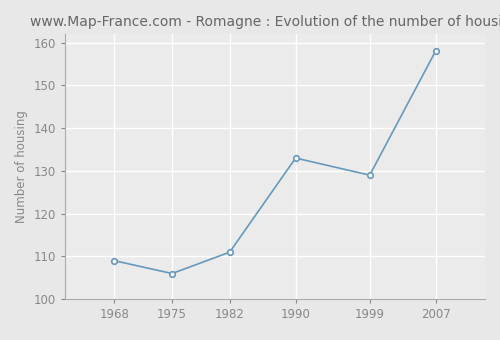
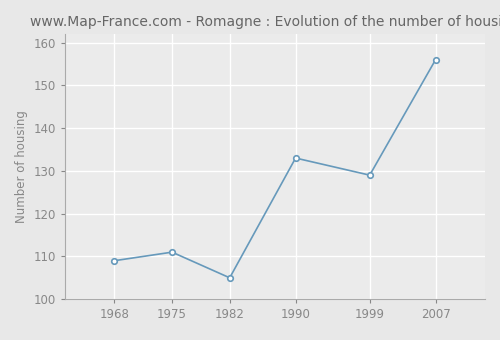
1975: 106 -> 111
1982: 111 -> 105
2007: 158 -> 156
